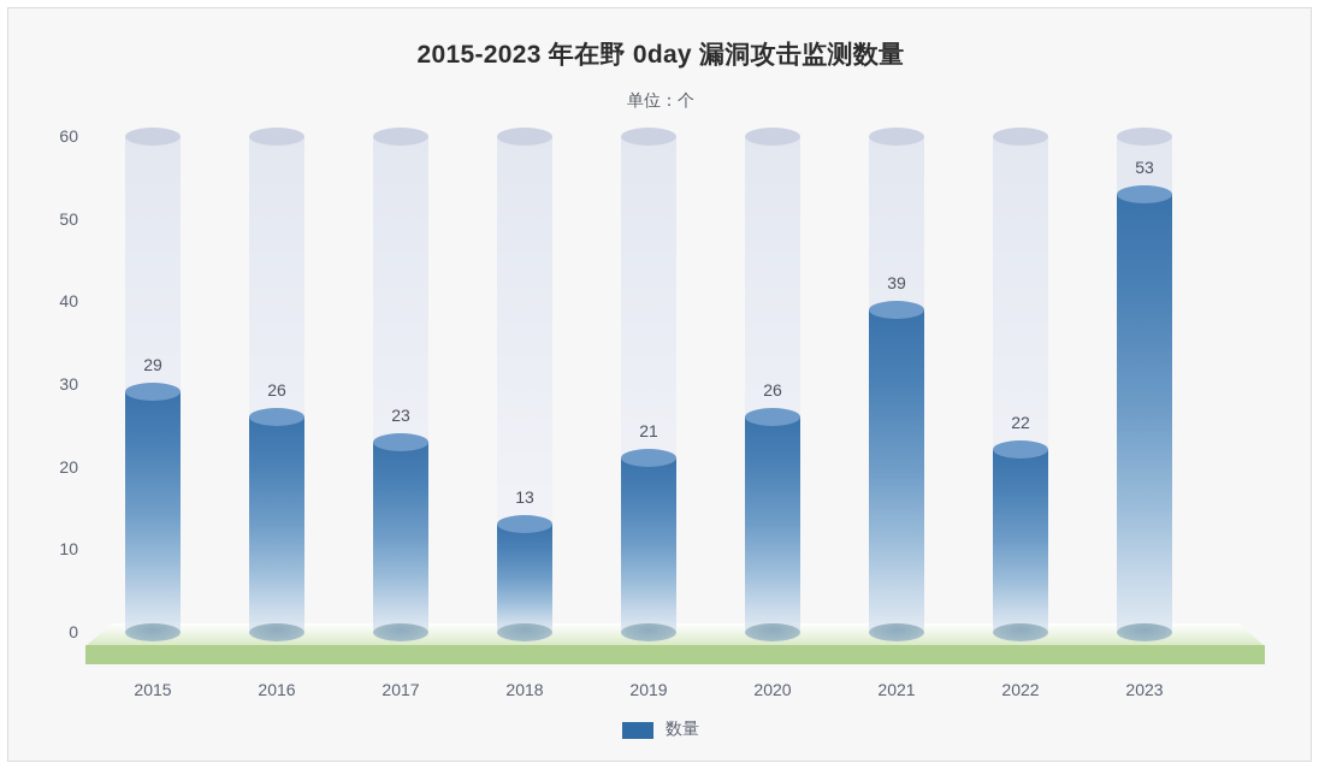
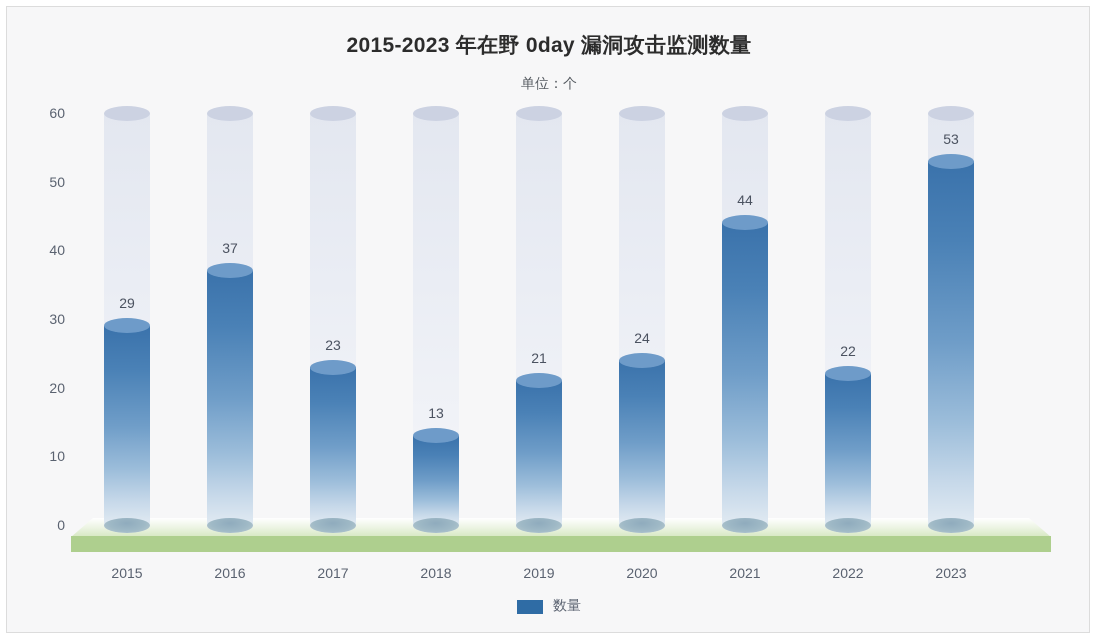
2016: 26 -> 37
2020: 26 -> 24
2021: 39 -> 44
